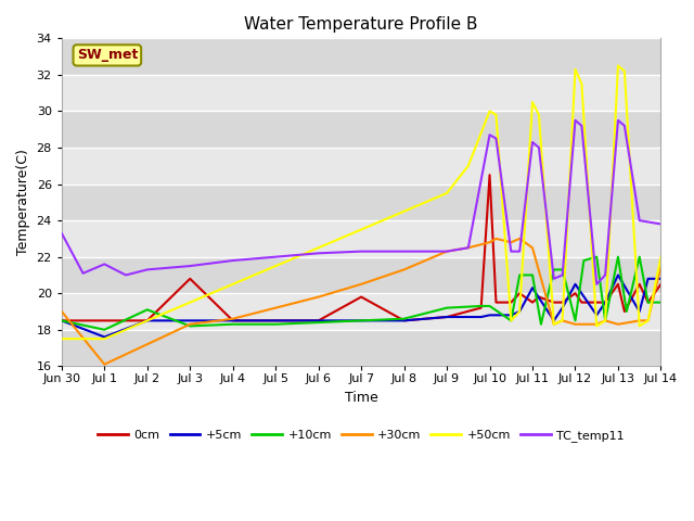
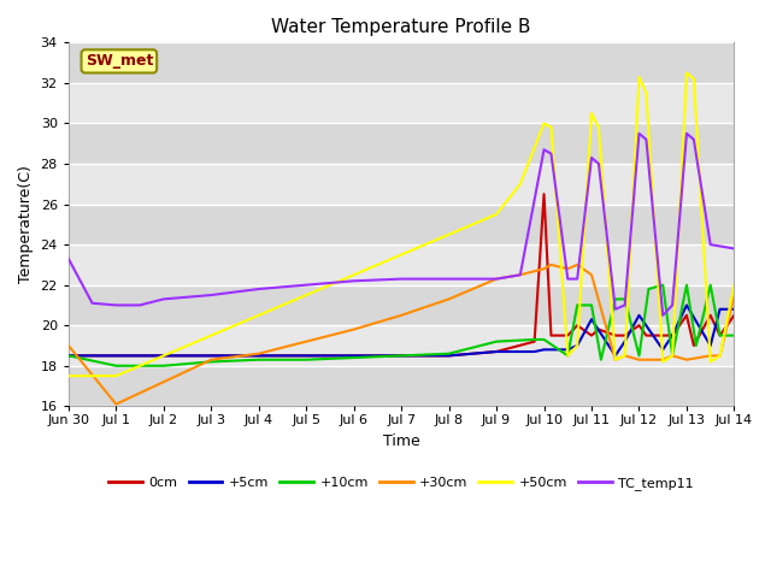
+5cm/Jul 1: 17.6 -> 18.5
TC_temp11/Jul 1: 21.6 -> 21.0
+10cm/Jul 2: 19.1 -> 18.0
0cm/Jul 3: 20.8 -> 18.5
0cm/Jul 7: 19.8 -> 18.5
